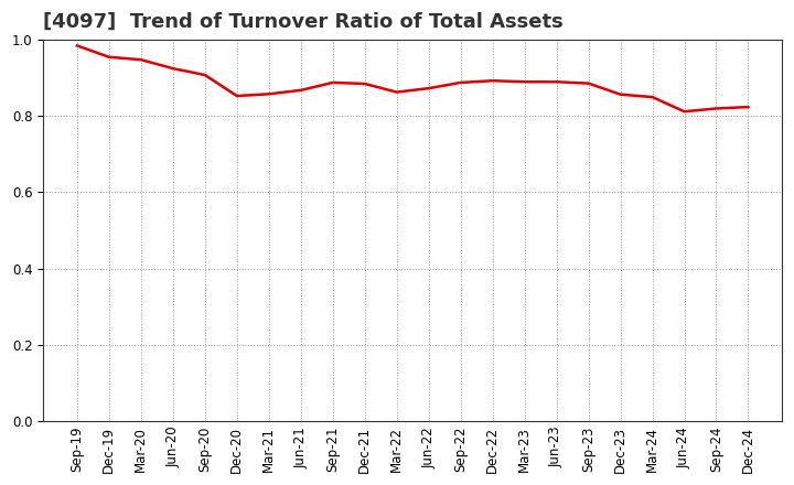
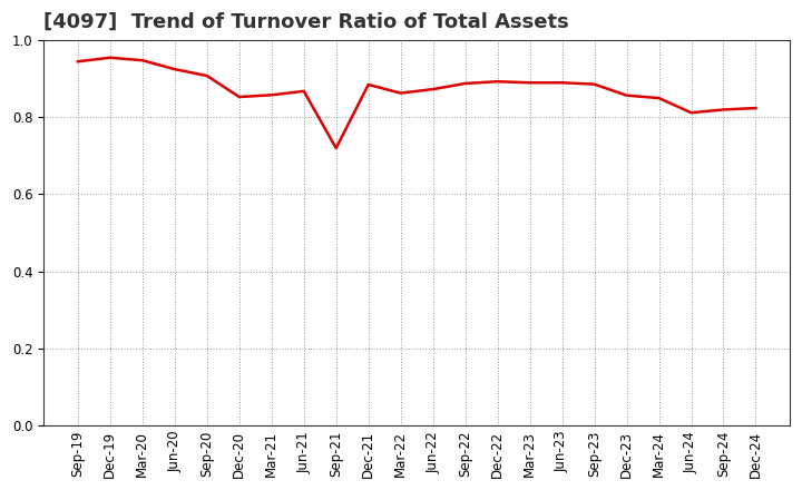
Sep-19: 0.985 -> 0.945
Sep-21: 0.888 -> 0.720
